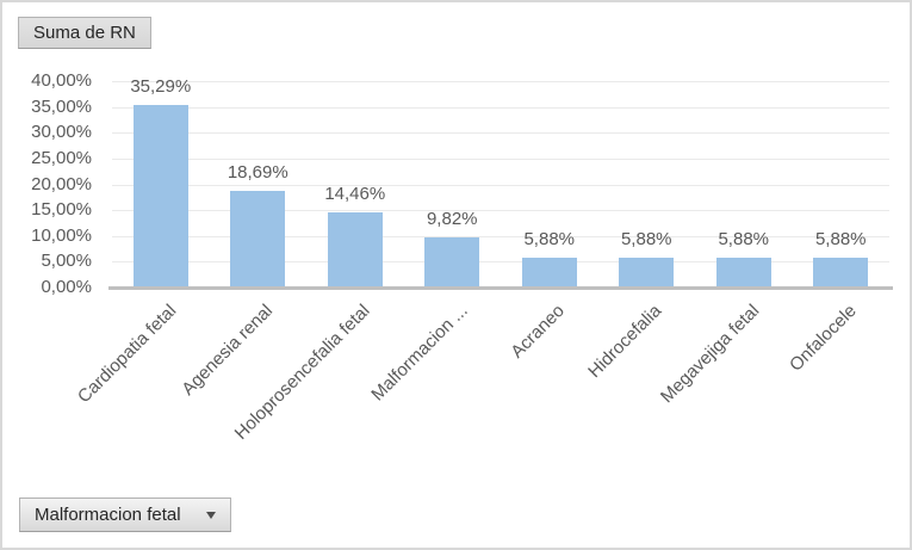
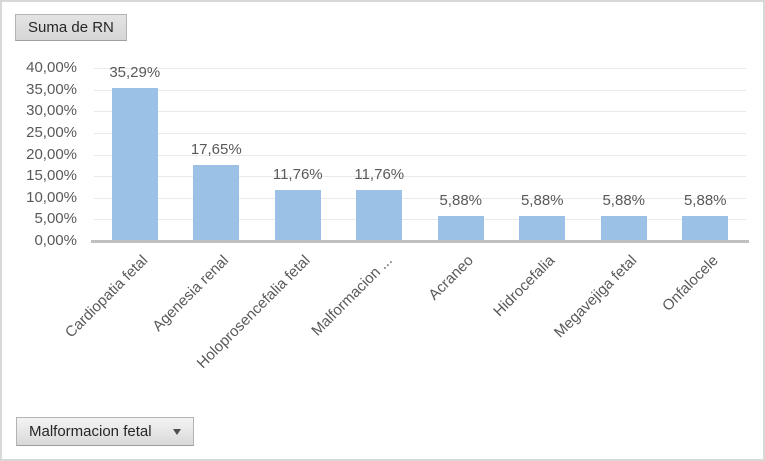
Agenesia renal: 18,69% -> 17,65%
Holoprosencefalia fetal: 14,46% -> 11,76%
Malformacion ...: 9,82% -> 11,76%
